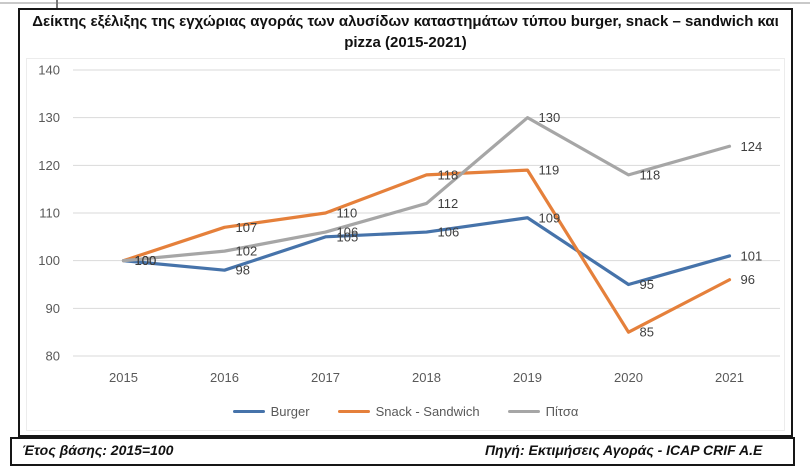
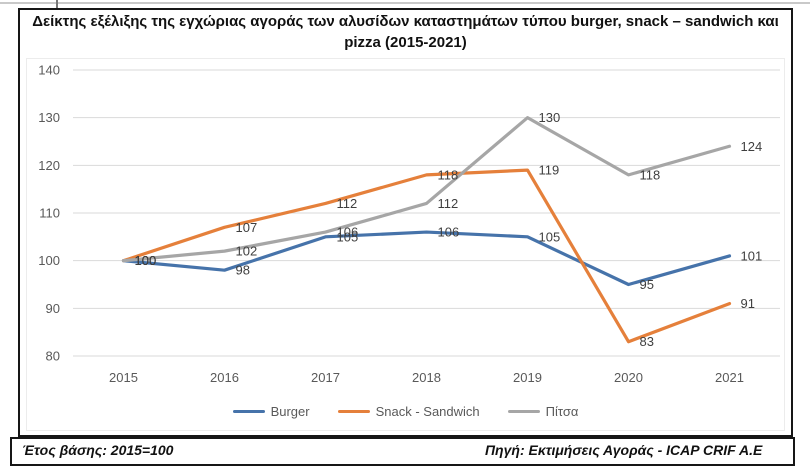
Snack - Sandwich/2017: 110 -> 112
Burger/2019: 109 -> 105
Snack - Sandwich/2020: 85 -> 83
Snack - Sandwich/2021: 96 -> 91
